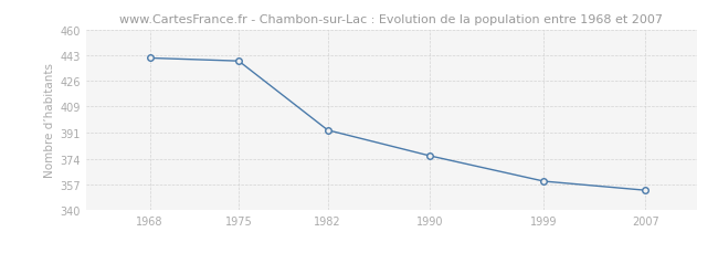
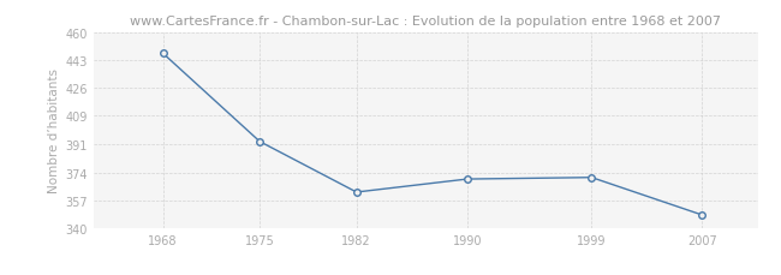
1968: 441 -> 447
1975: 439 -> 393
1982: 393 -> 362
1990: 376 -> 370
1999: 359 -> 371
2007: 353 -> 348
